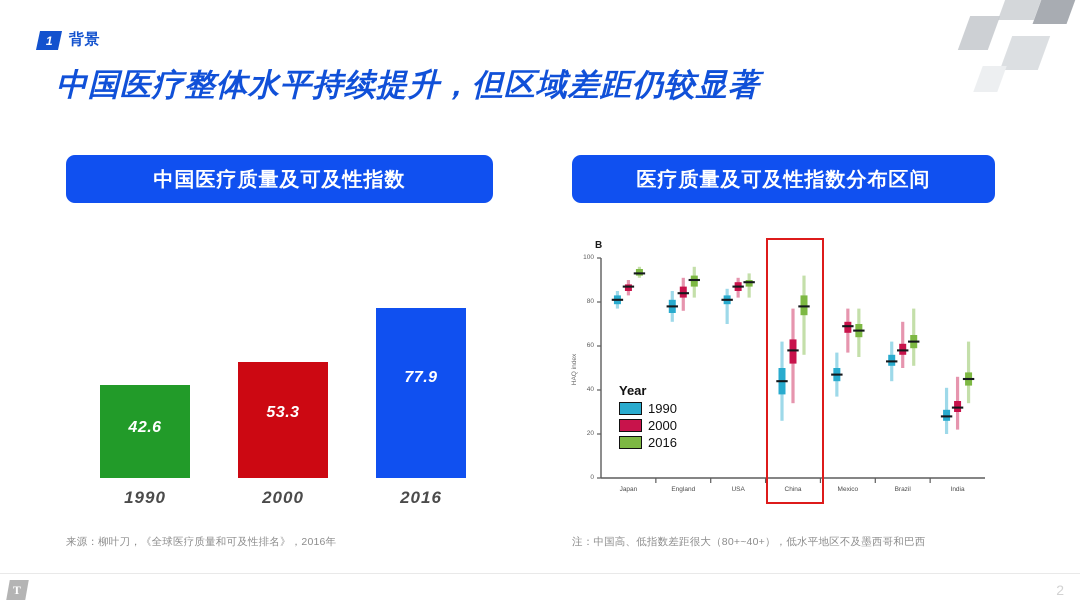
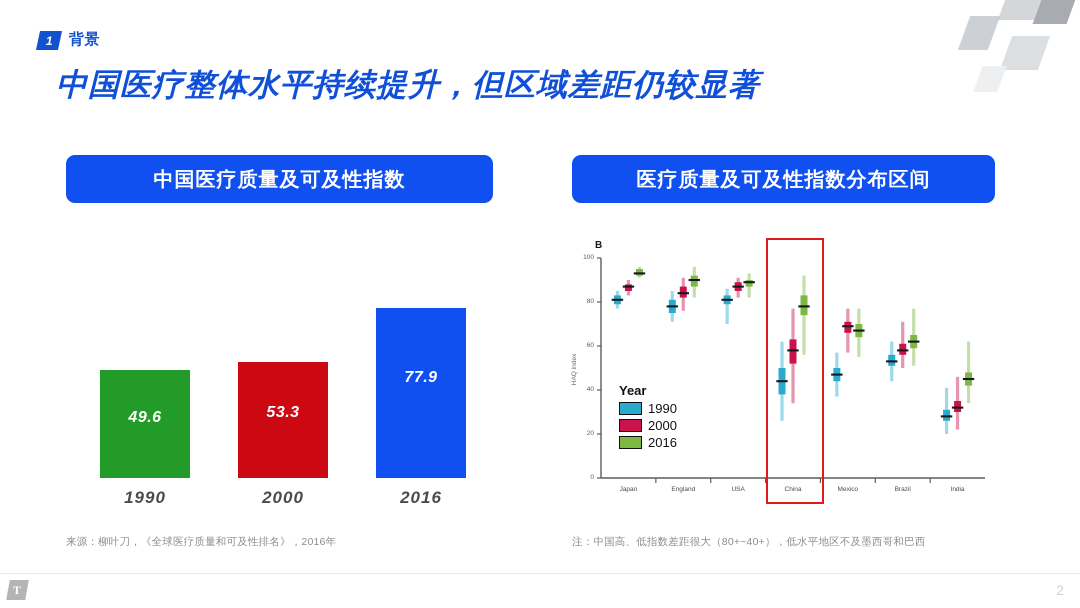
中国医疗质量及可及性指数/1990: 42.6 -> 49.6
